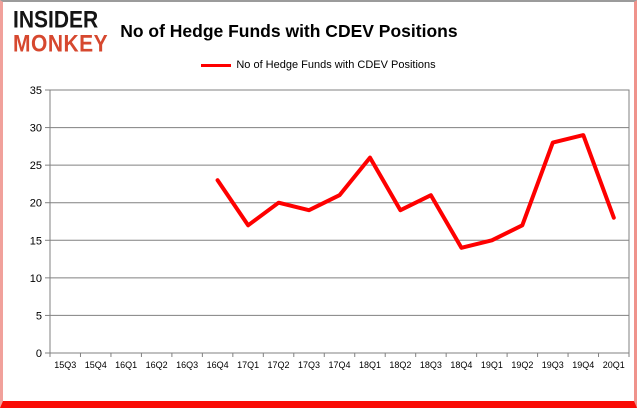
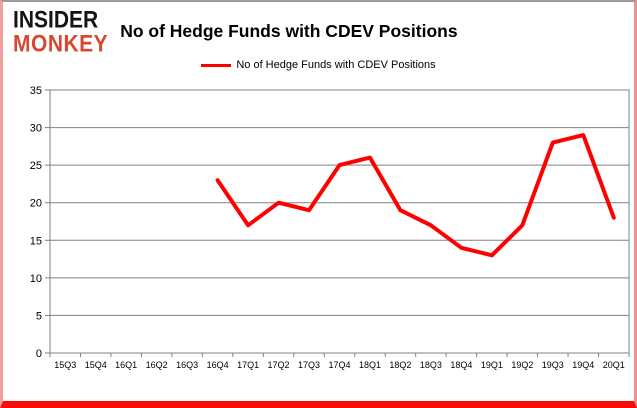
17Q4: 21 -> 25
18Q3: 21 -> 17
19Q1: 15 -> 13
